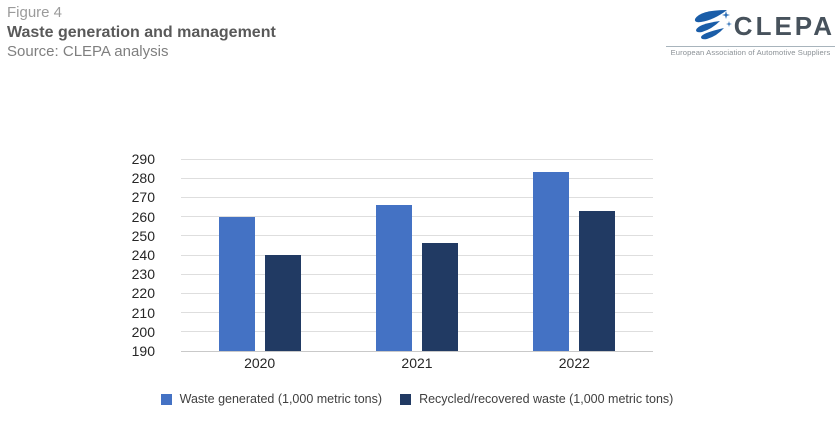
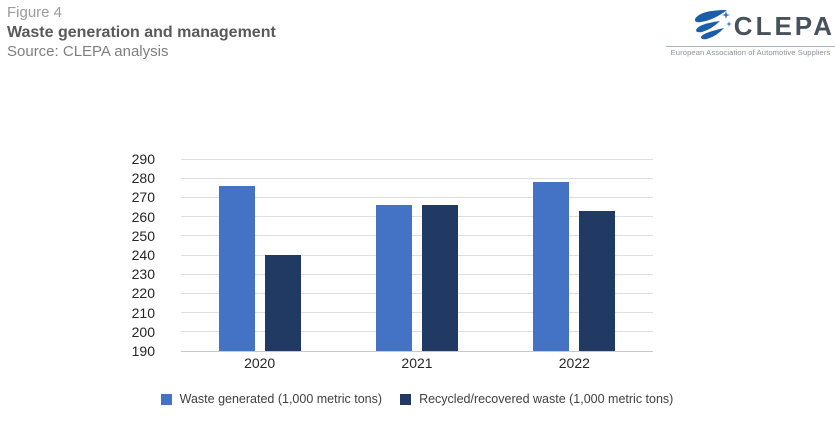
Waste generated (1,000 metric tons)/2020: 260 -> 276
Recycled/recovered waste (1,000 metric tons)/2021: 246 -> 266
Waste generated (1,000 metric tons)/2022: 283 -> 278
